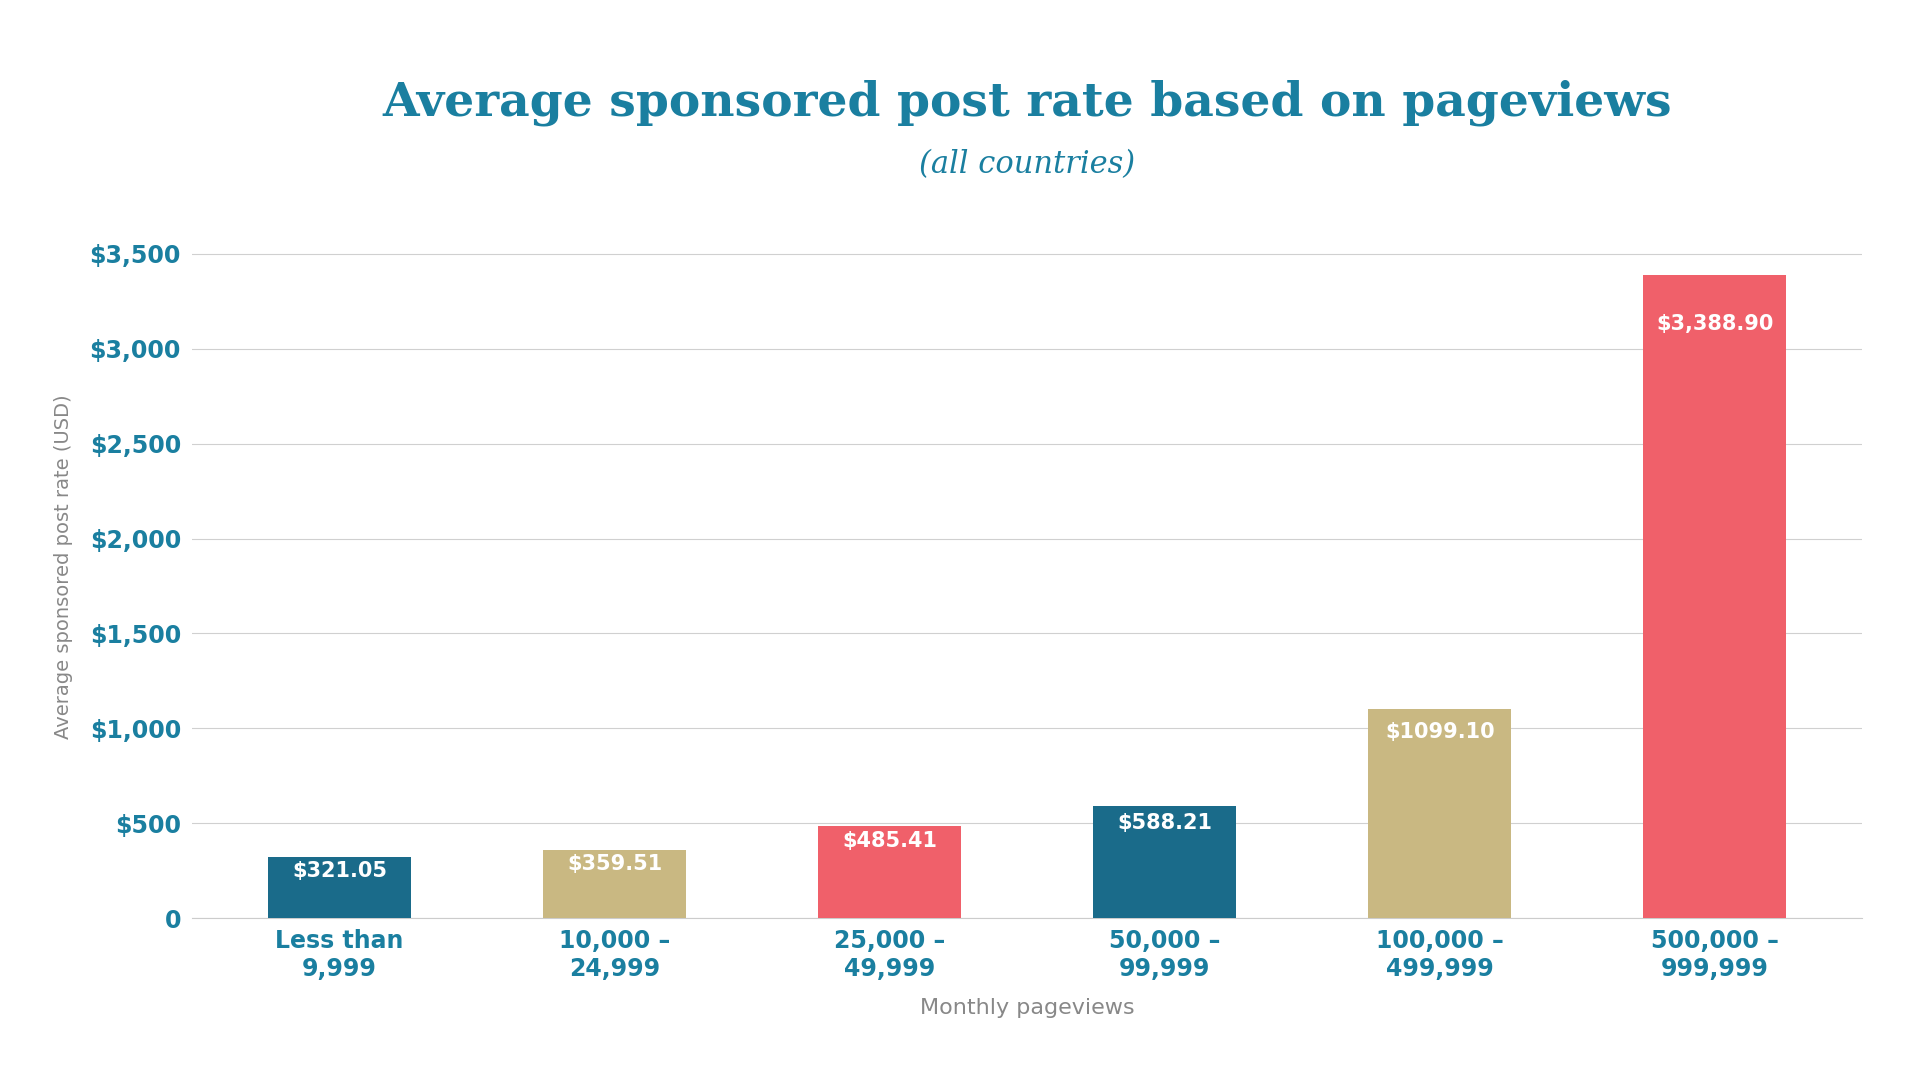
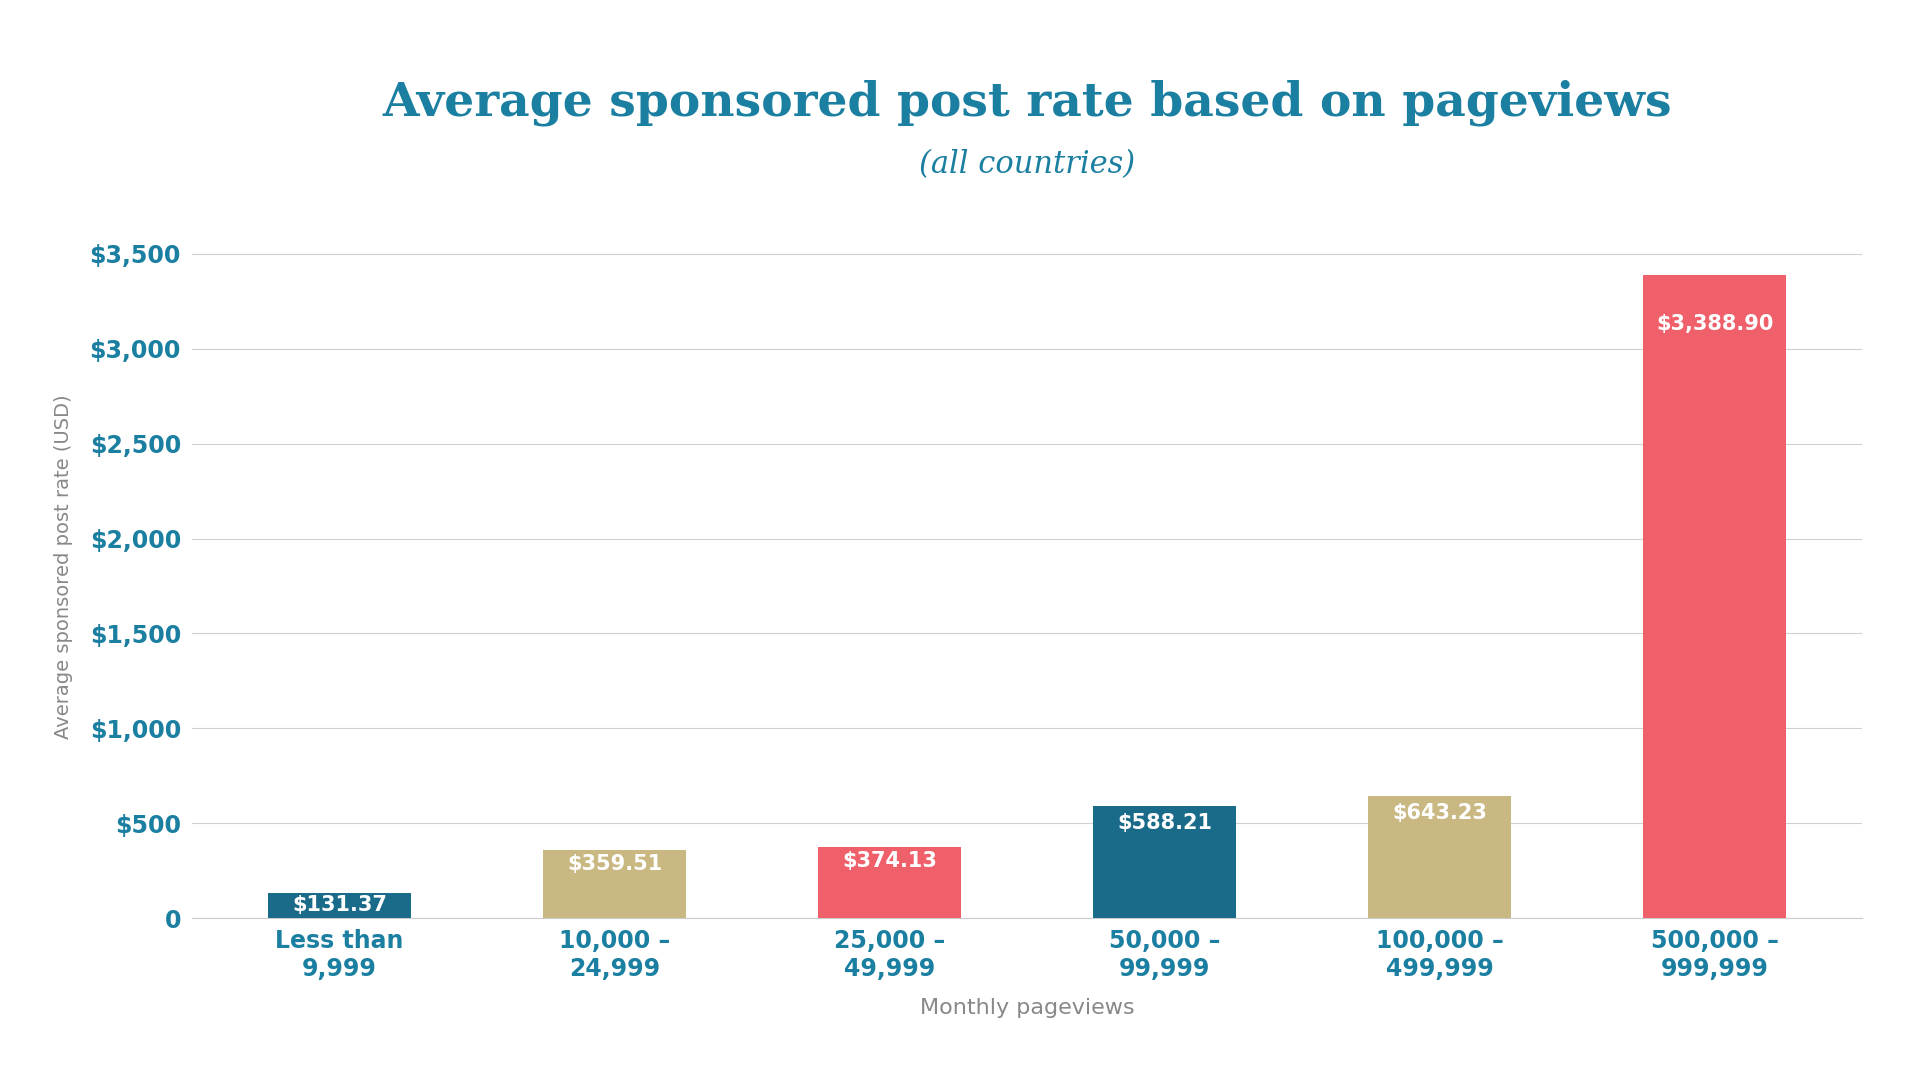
Less than 9,999: $321.05 -> $131.37
25,000 – 49,999: $485.41 -> $374.13
100,000 – 499,999: $1099.10 -> $643.23
